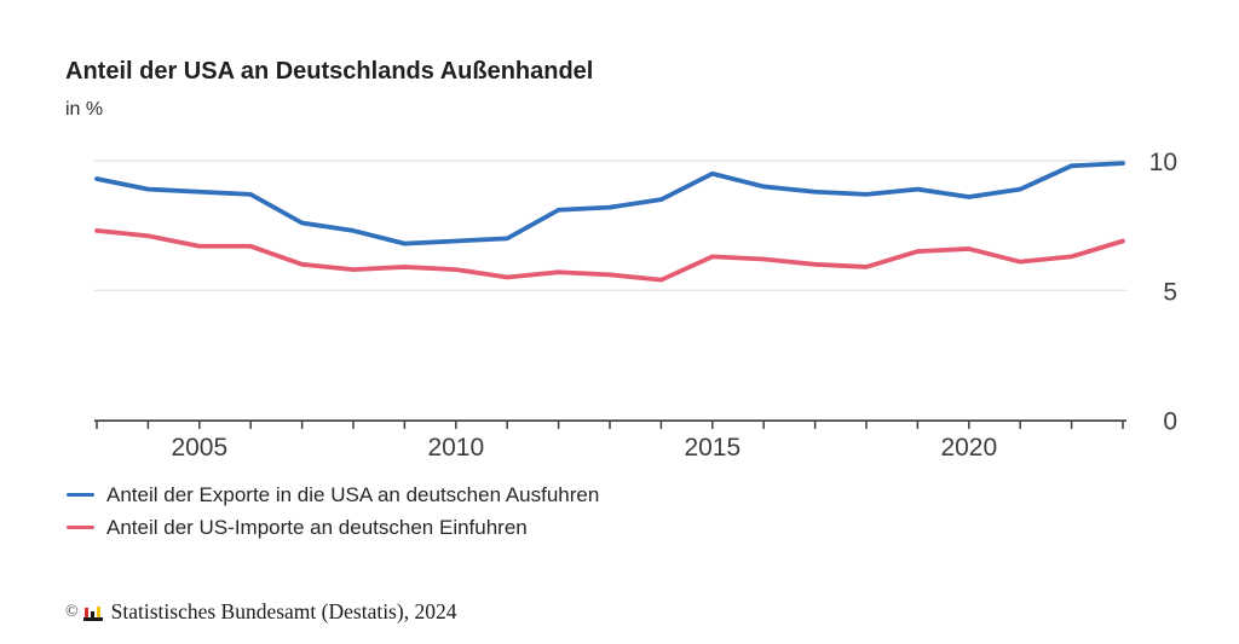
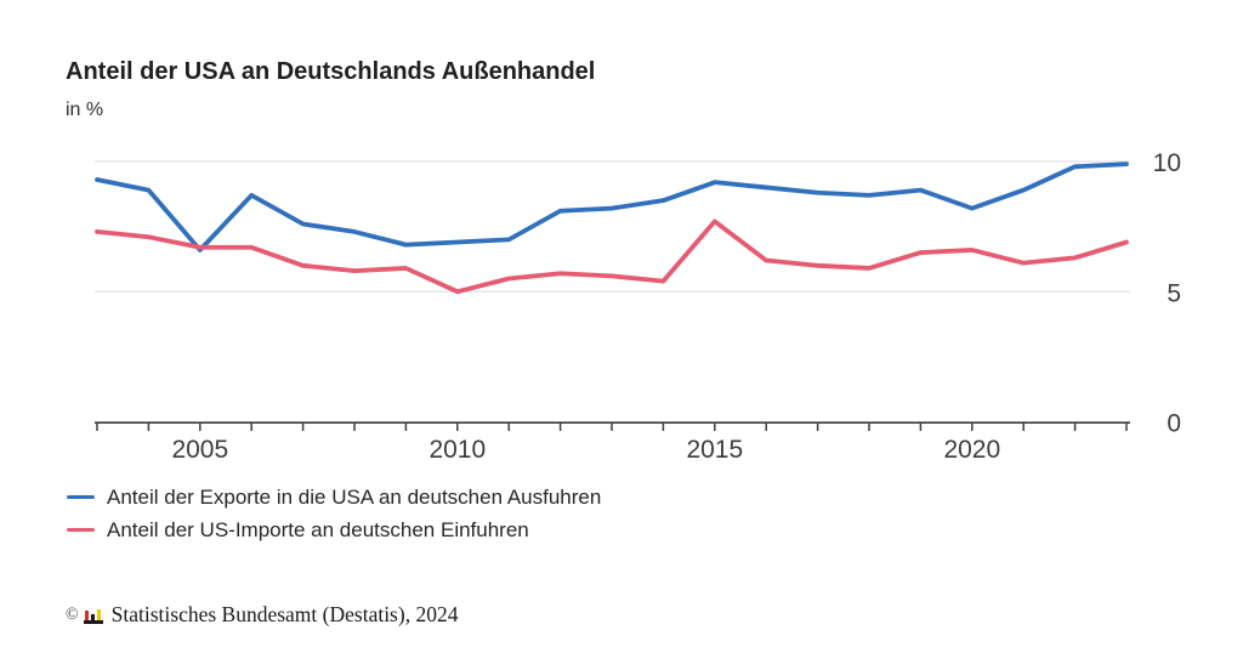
Anteil der Exporte in die USA an deutschen Ausfuhren/2005: 8.8 -> 6.6
Anteil der US-Importe an deutschen Einfuhren/2010: 5.8 -> 5.0
Anteil der Exporte in die USA an deutschen Ausfuhren/2015: 9.5 -> 9.2
Anteil der US-Importe an deutschen Einfuhren/2015: 6.3 -> 7.7
Anteil der Exporte in die USA an deutschen Ausfuhren/2020: 8.6 -> 8.2
